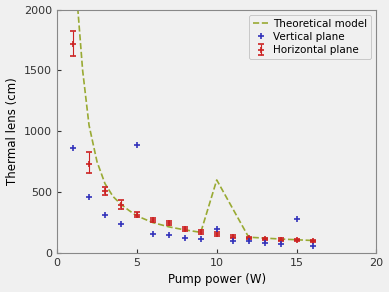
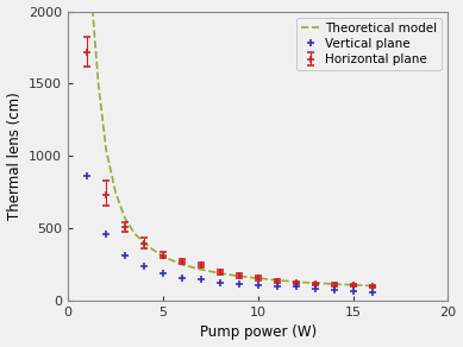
Vertical plane/5: 890 -> 190
Vertical plane/10: 200 -> 110
Theoretical model/10: 600 -> 160
Vertical plane/15: 280 -> 60
